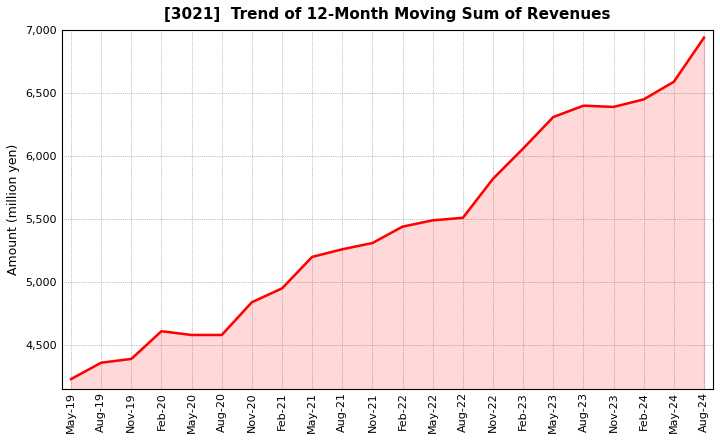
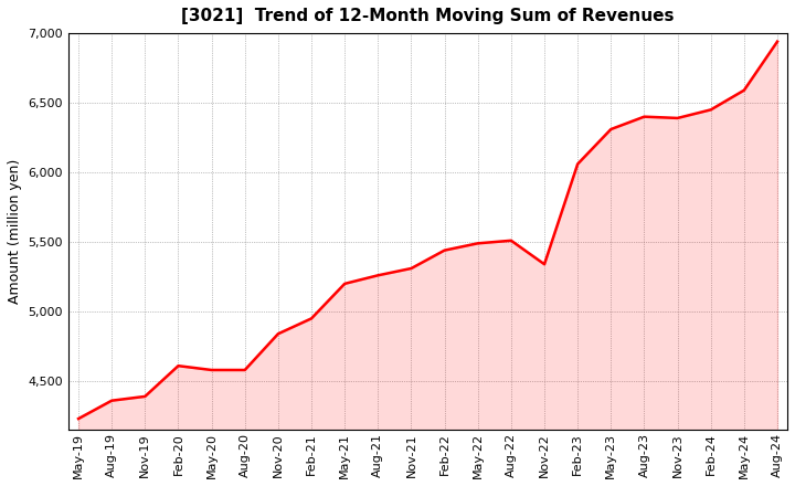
Nov-22: 5,820 -> 5,340
